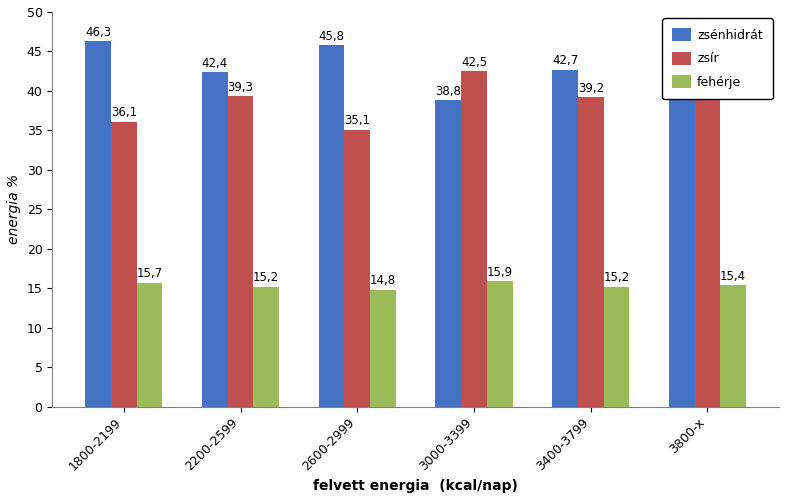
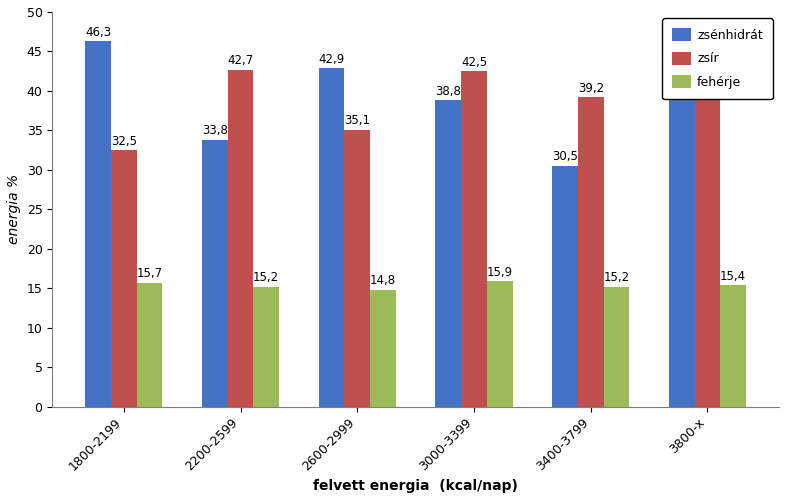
zsír/1800-2199: 36,1 -> 32,5
zsénhidrát/2200-2599: 42,4 -> 33,8
zsír/2200-2599: 39,3 -> 42,7
zsénhidrát/2600-2999: 45,8 -> 42,9
zsénhidrát/3400-3799: 42,7 -> 30,5
